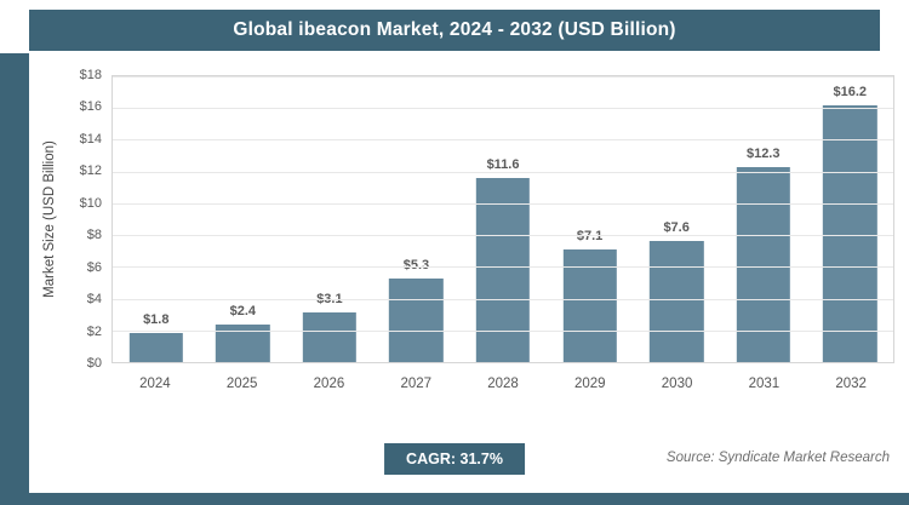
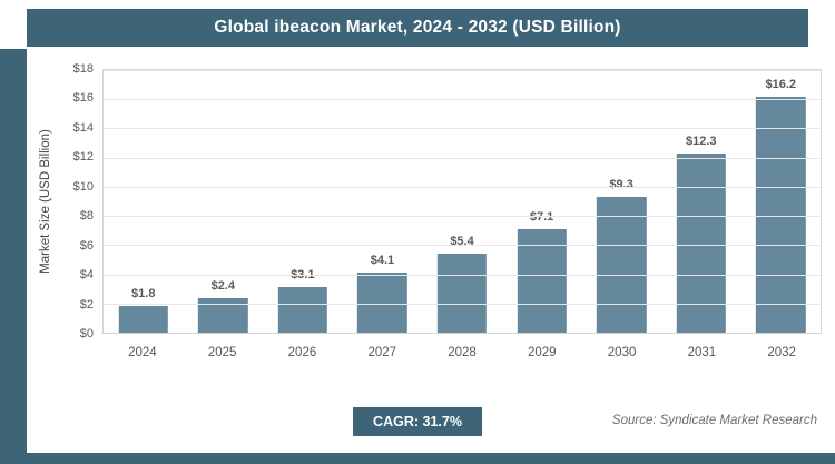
2027: $5.3 -> $4.1
2028: $11.6 -> $5.4
2030: $7.6 -> $9.3
